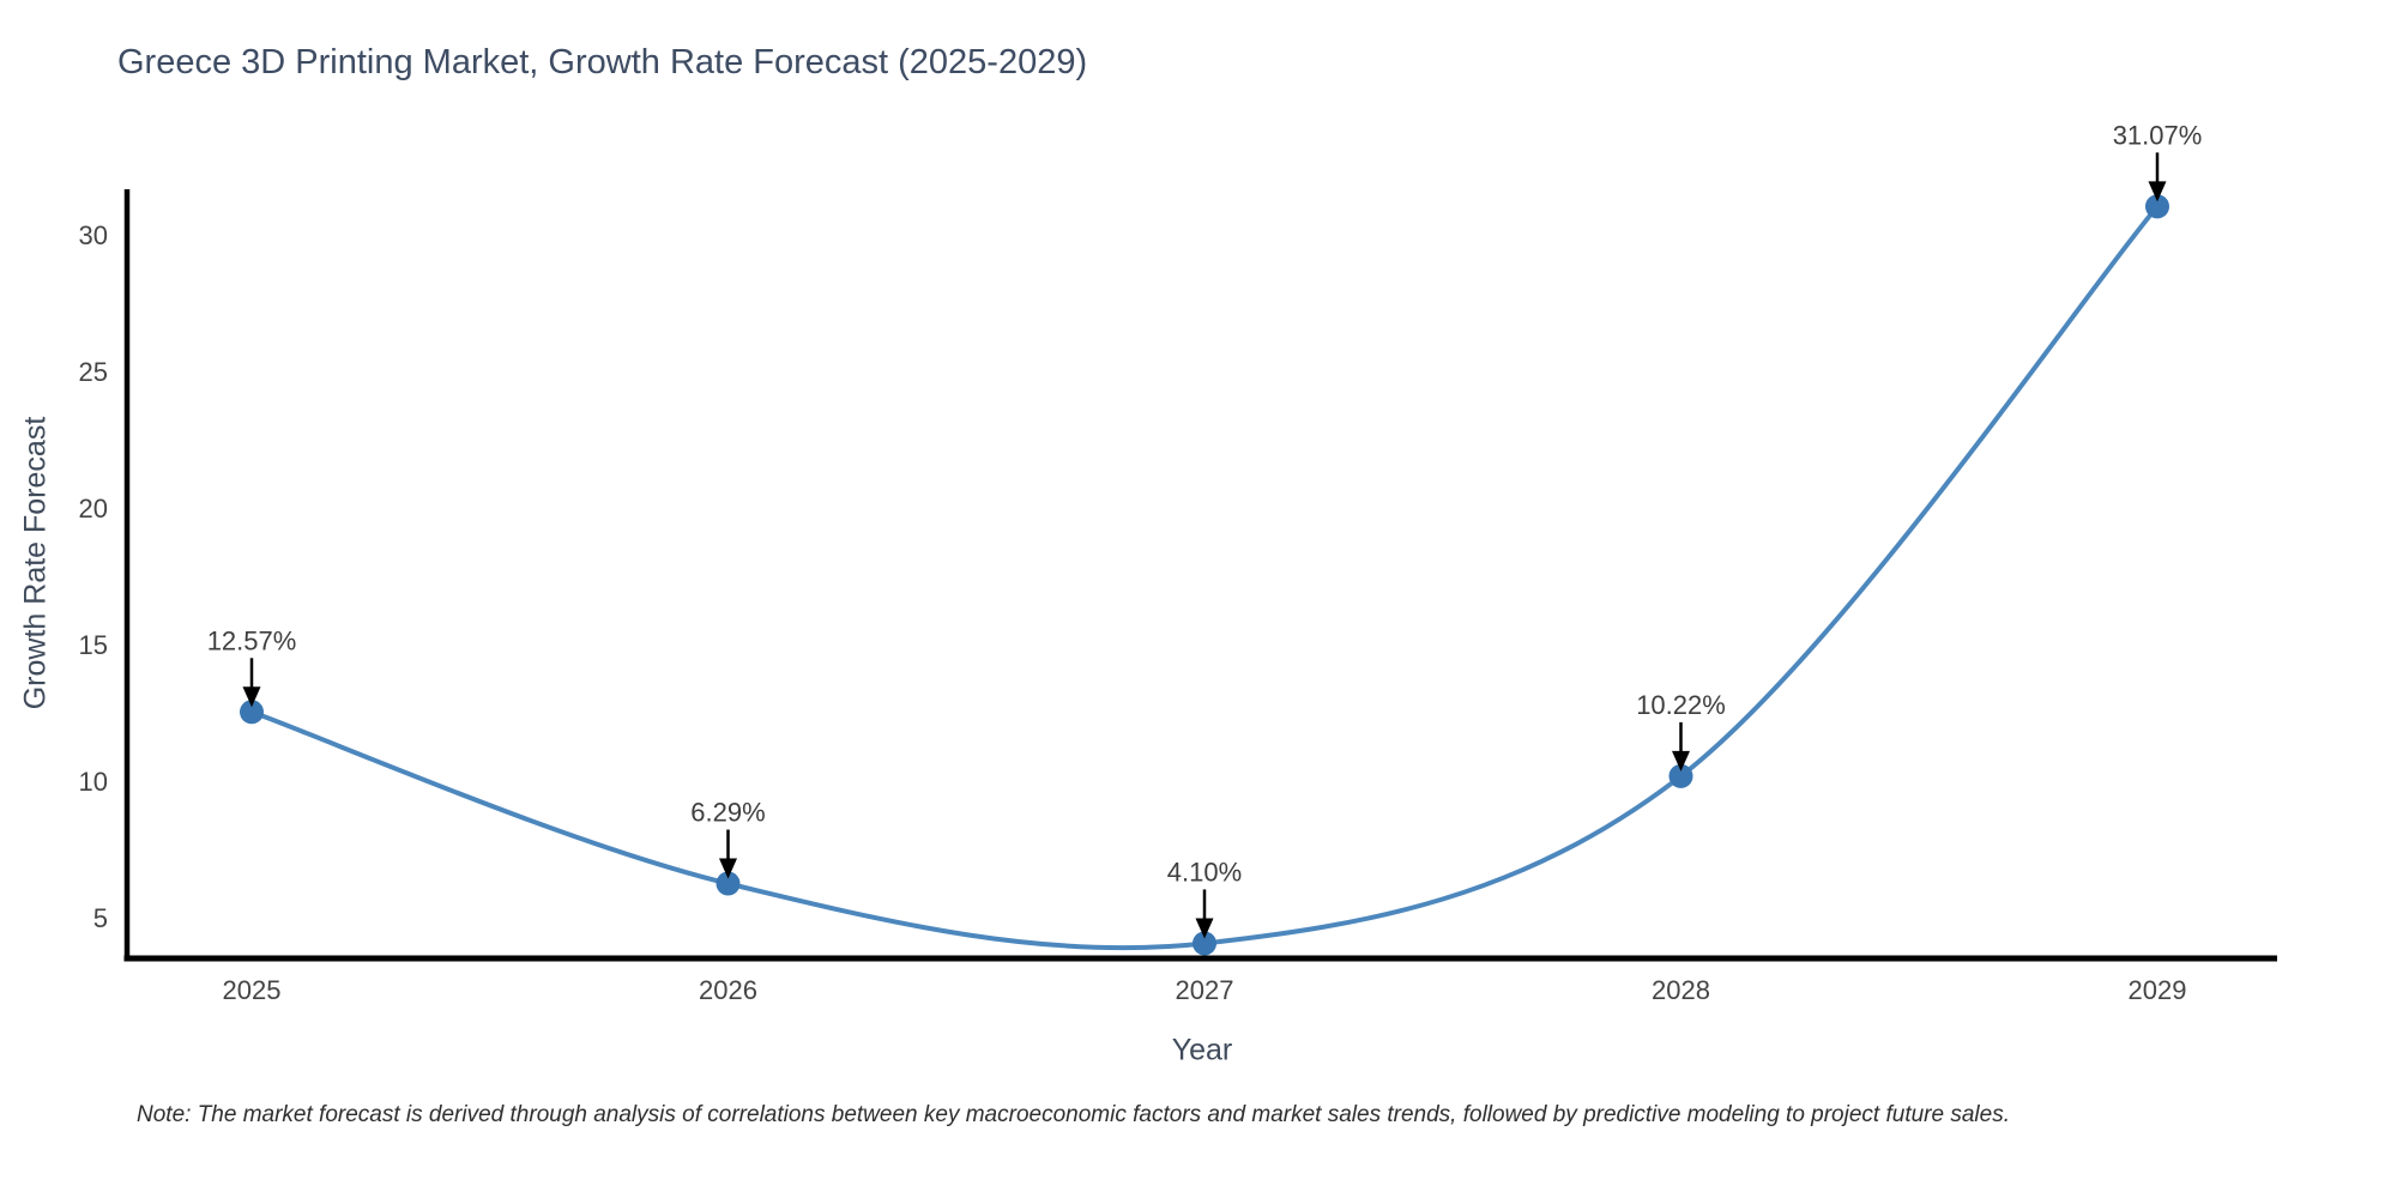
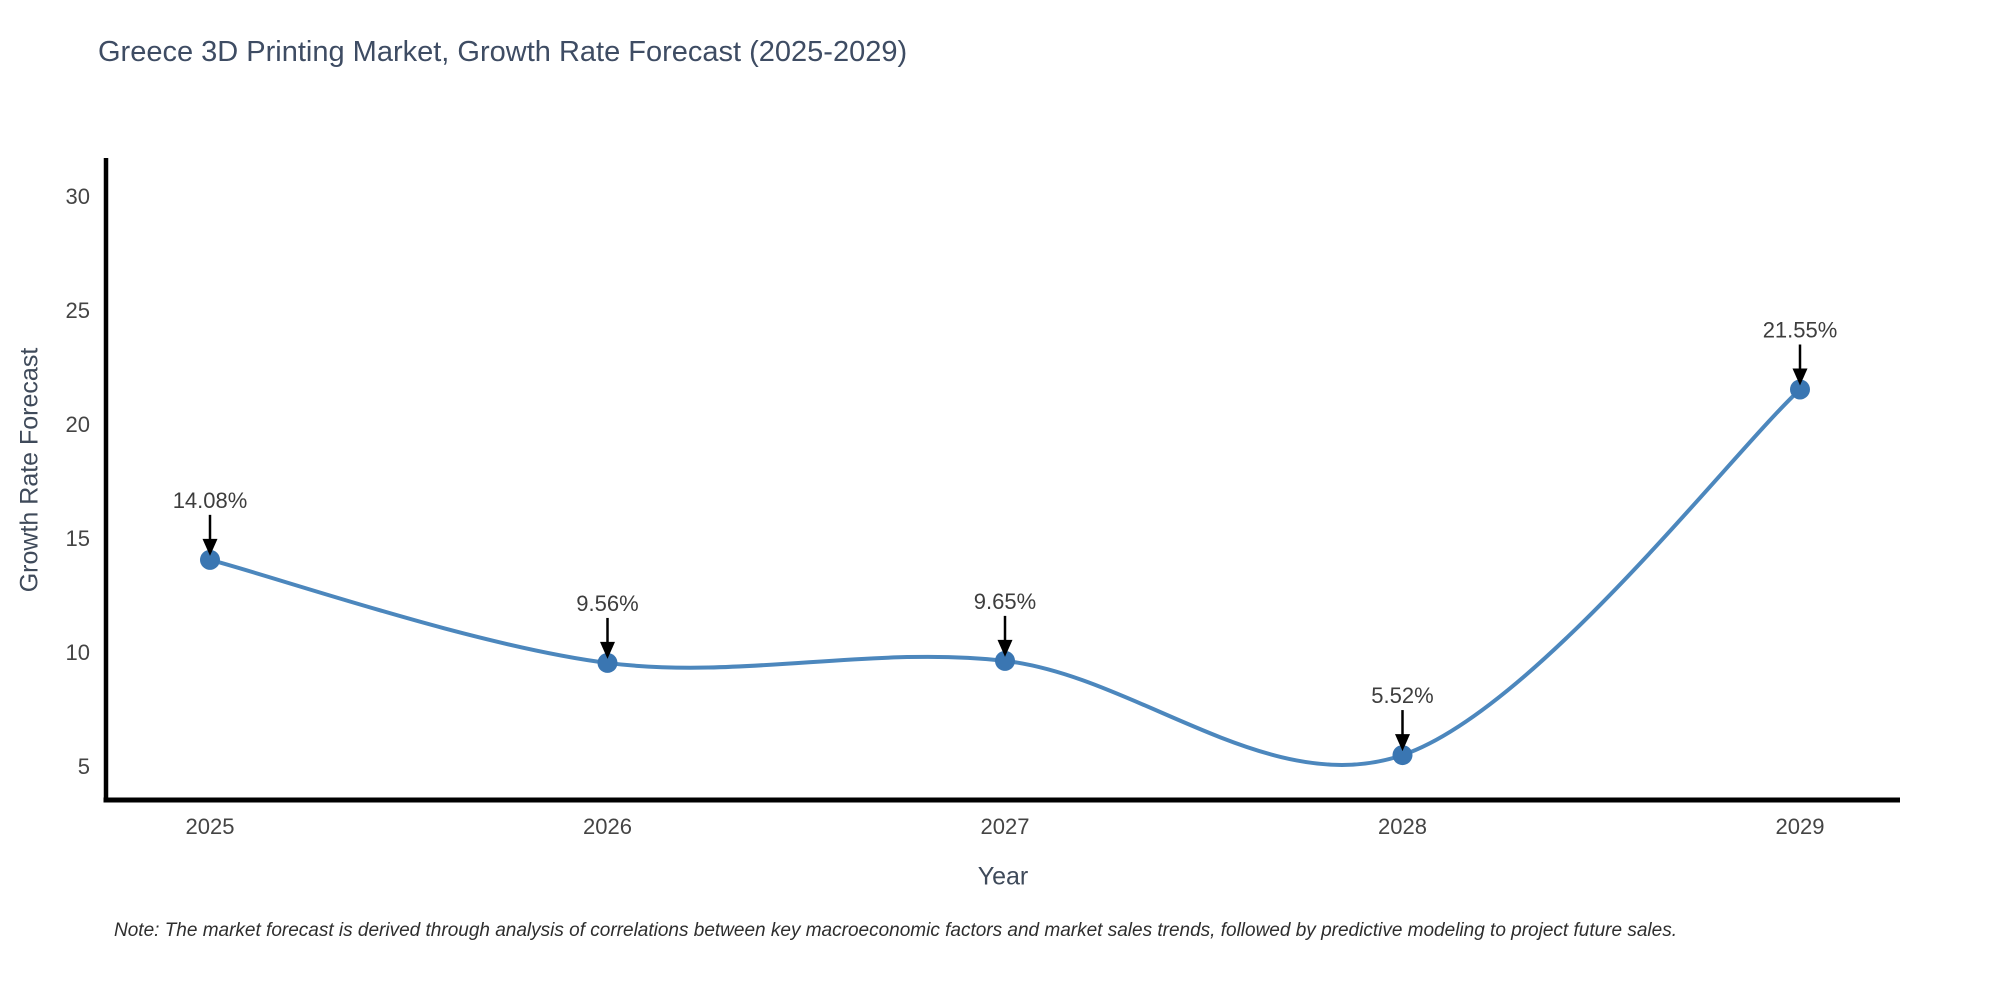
2025: 12.57% -> 14.08%
2026: 6.29% -> 9.56%
2027: 4.10% -> 9.65%
2028: 10.22% -> 5.52%
2029: 31.07% -> 21.55%
